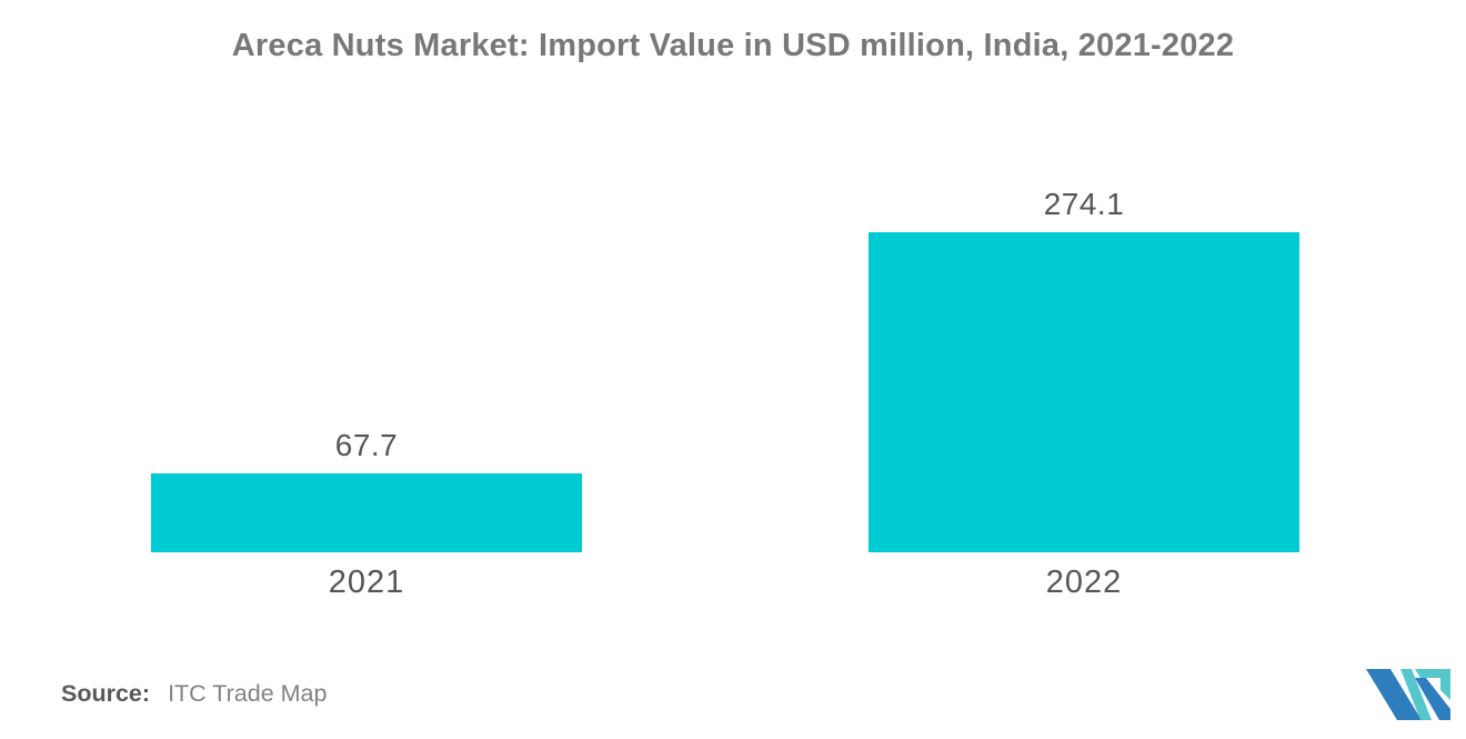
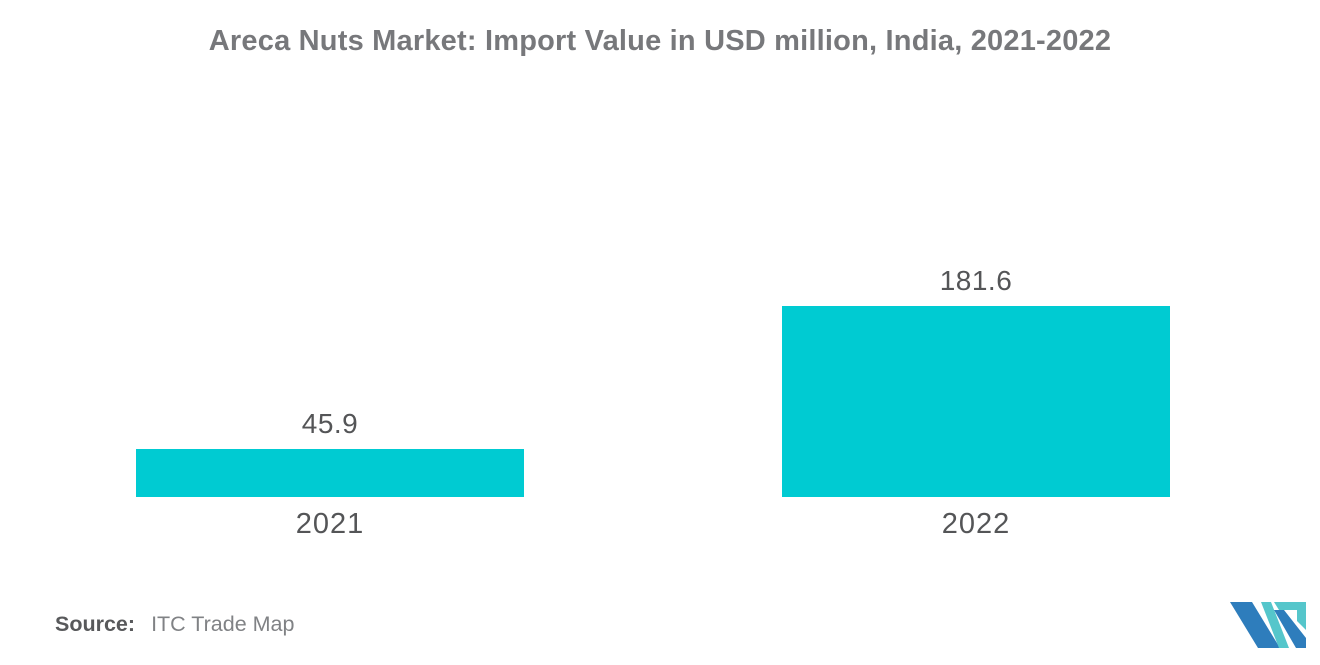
2021: 67.7 -> 45.9
2022: 274.1 -> 181.6
